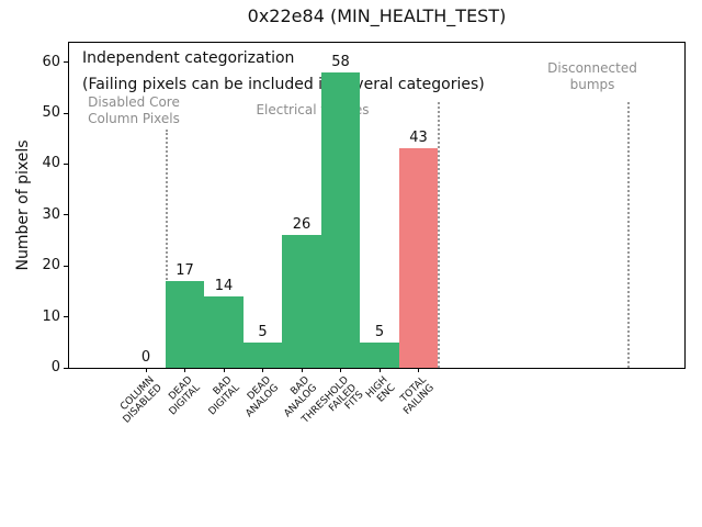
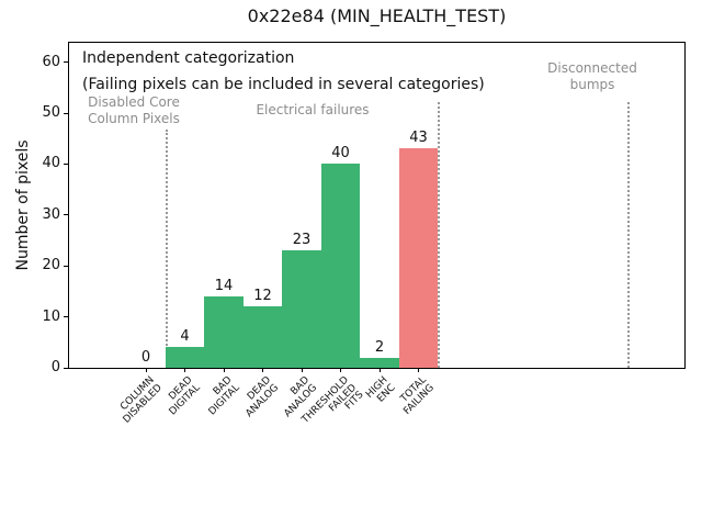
DEAD DIGITAL: 17 -> 4
DEAD ANALOG: 5 -> 12
BAD ANALOG: 26 -> 23
THRESHOLD FAILED FITS: 58 -> 40
HIGH ENC: 5 -> 2
